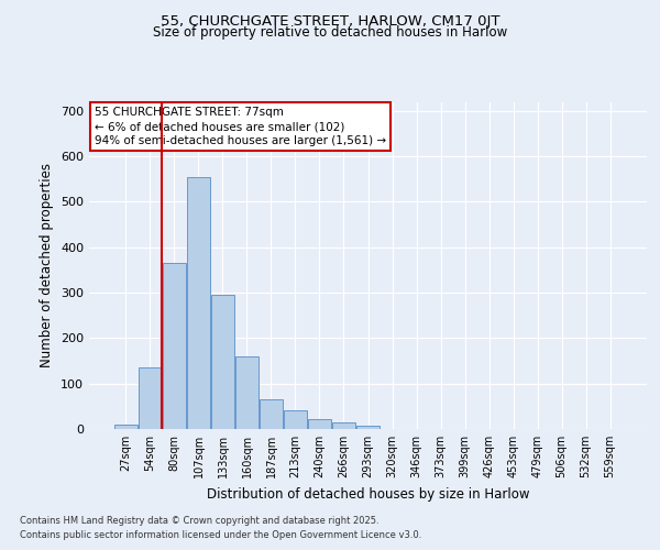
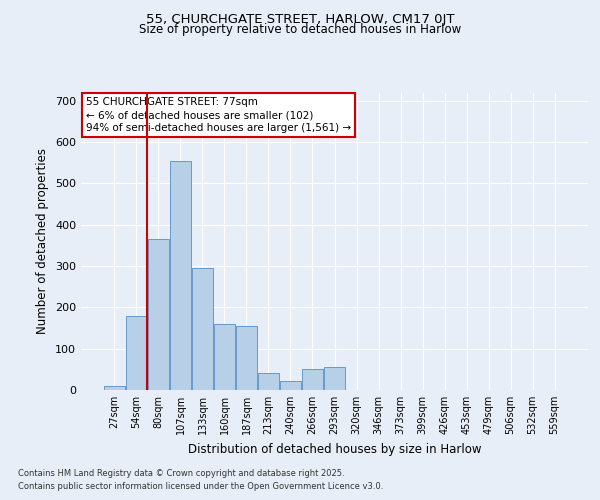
54sqm: 135 -> 180
187sqm: 65 -> 155
266sqm: 15 -> 50
293sqm: 8 -> 55
